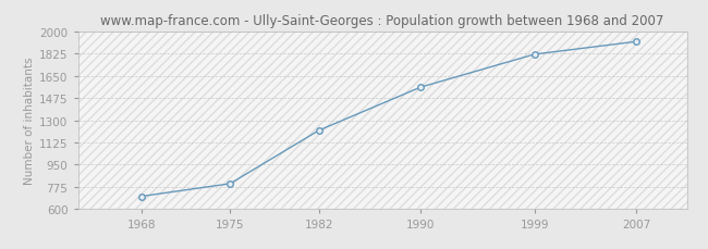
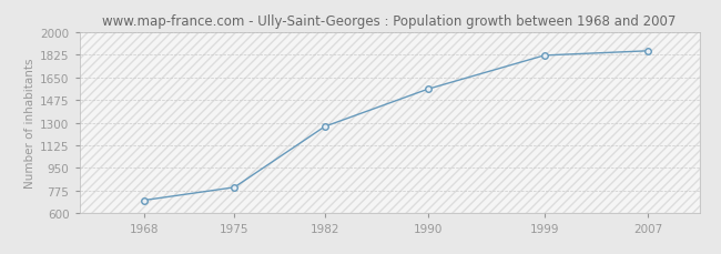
1982: 1220 -> 1270
2007: 1920 -> 1860
